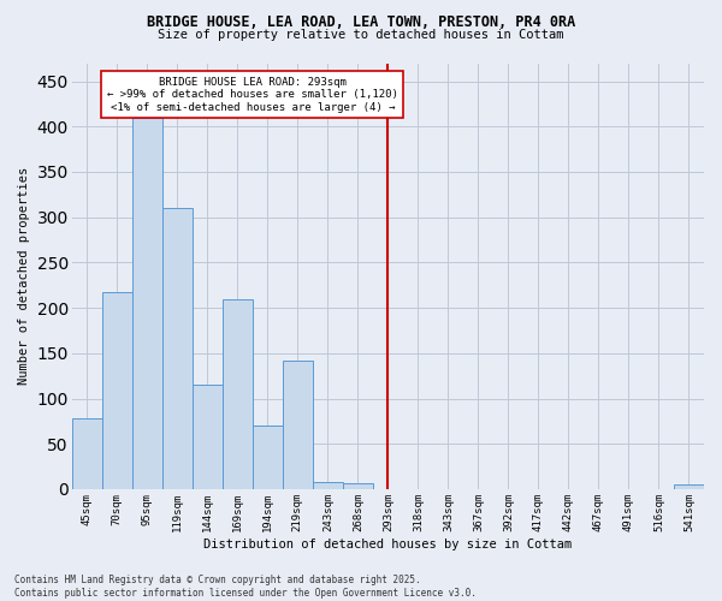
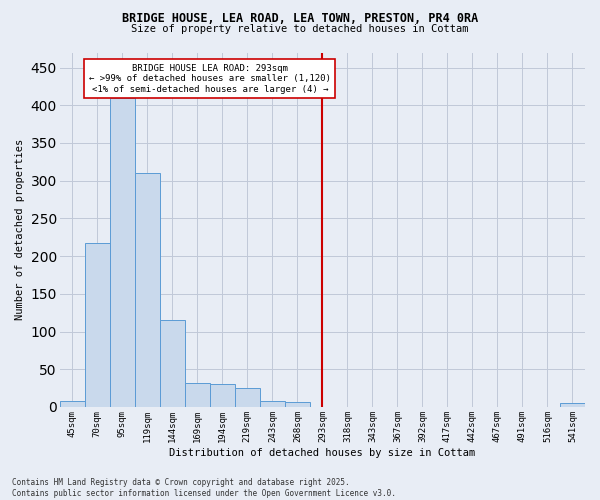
45sqm: 78 -> 8
169sqm: 210 -> 32
194sqm: 70 -> 30
219sqm: 142 -> 25
